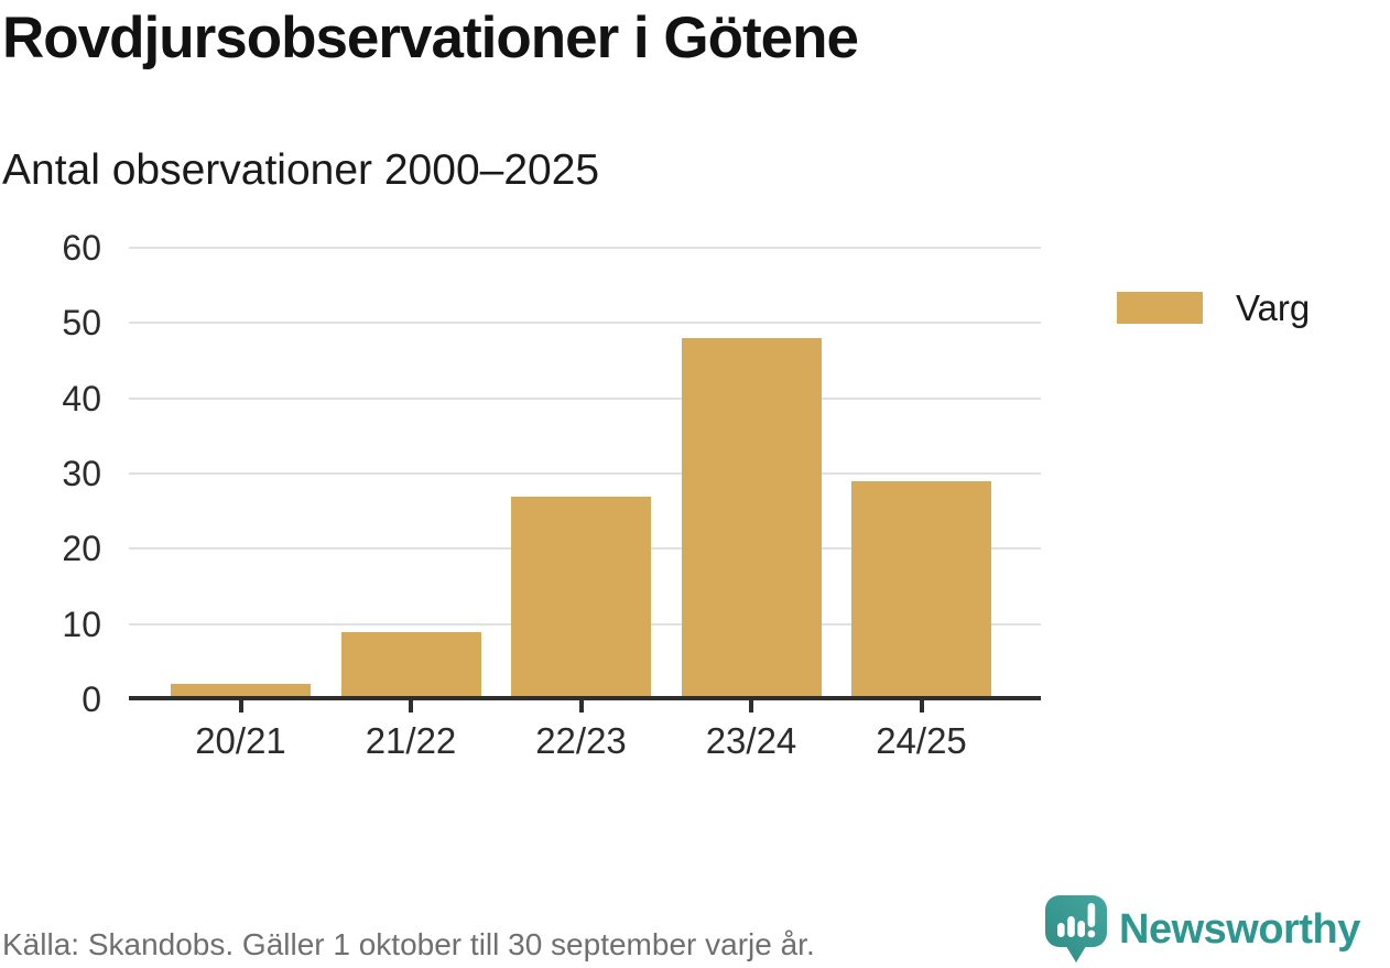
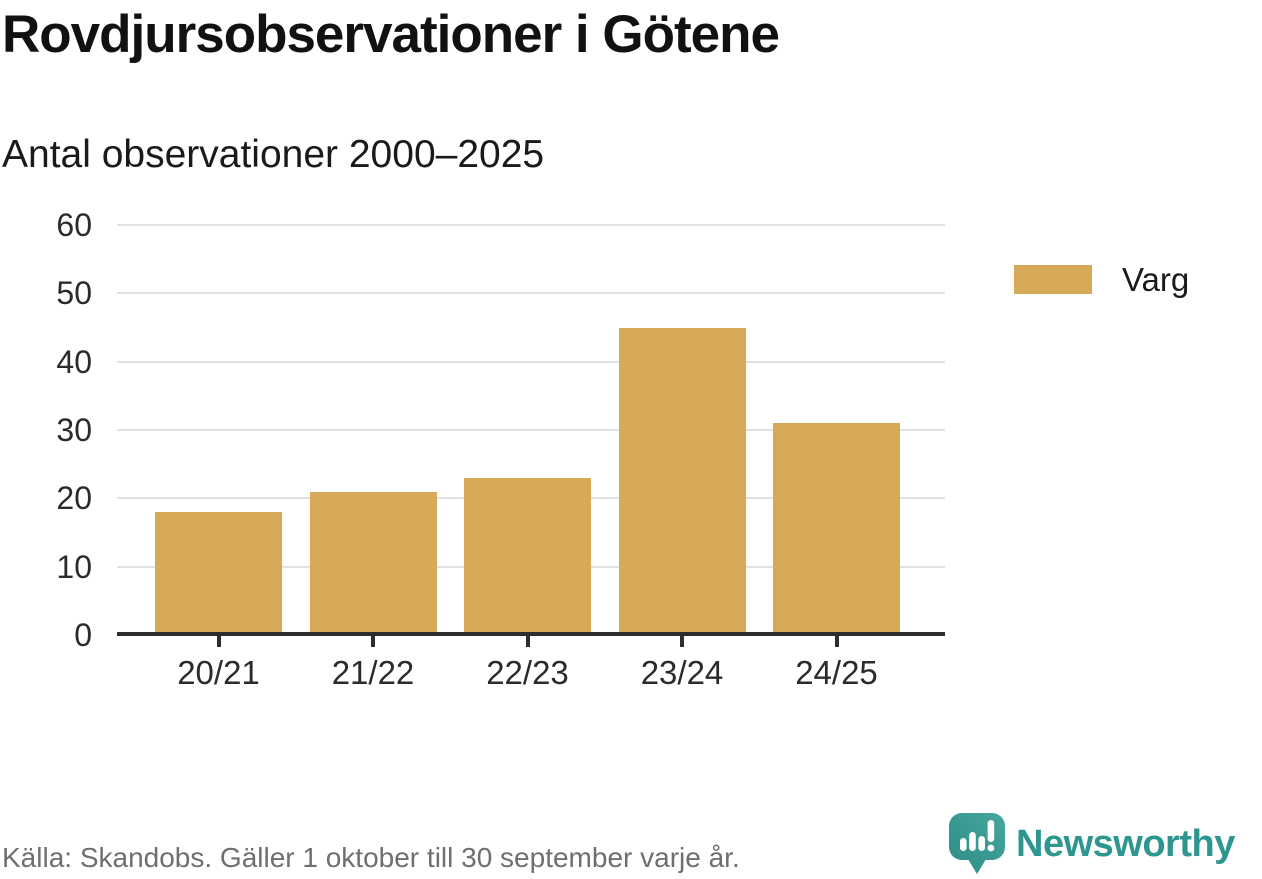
20/21: 2 -> 18
21/22: 9 -> 21
22/23: 27 -> 23
23/24: 48 -> 45
24/25: 29 -> 31
